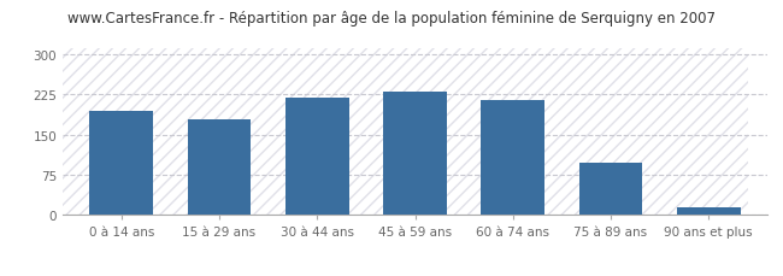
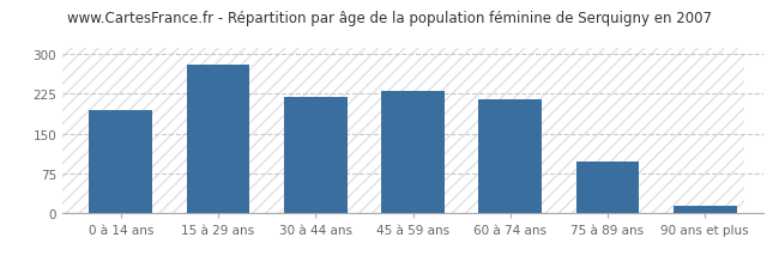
15 à 29 ans: 178 -> 280
